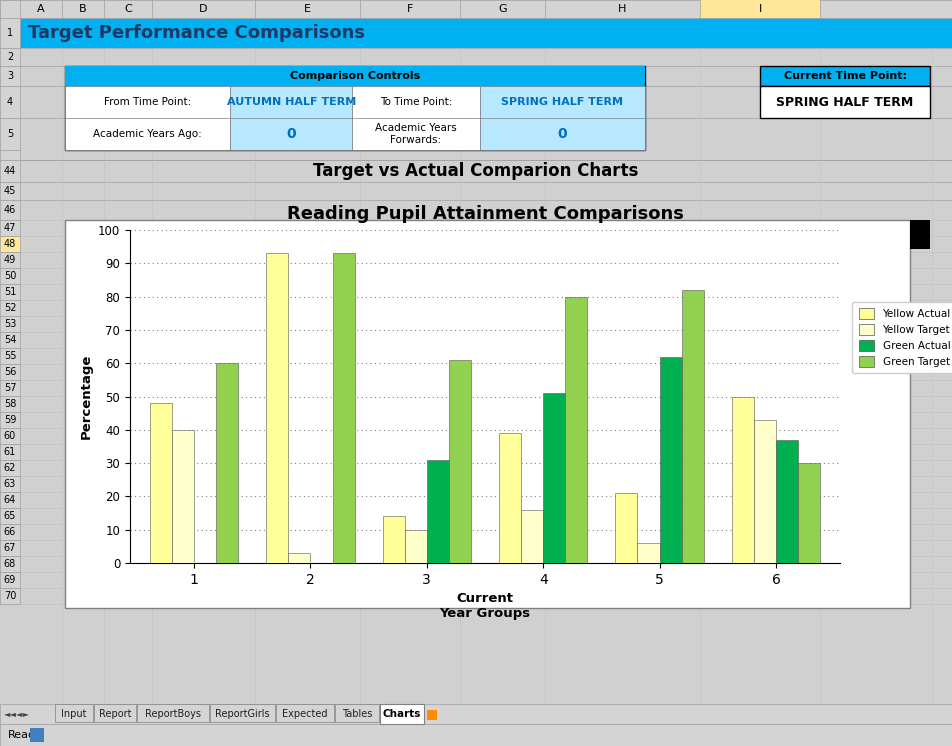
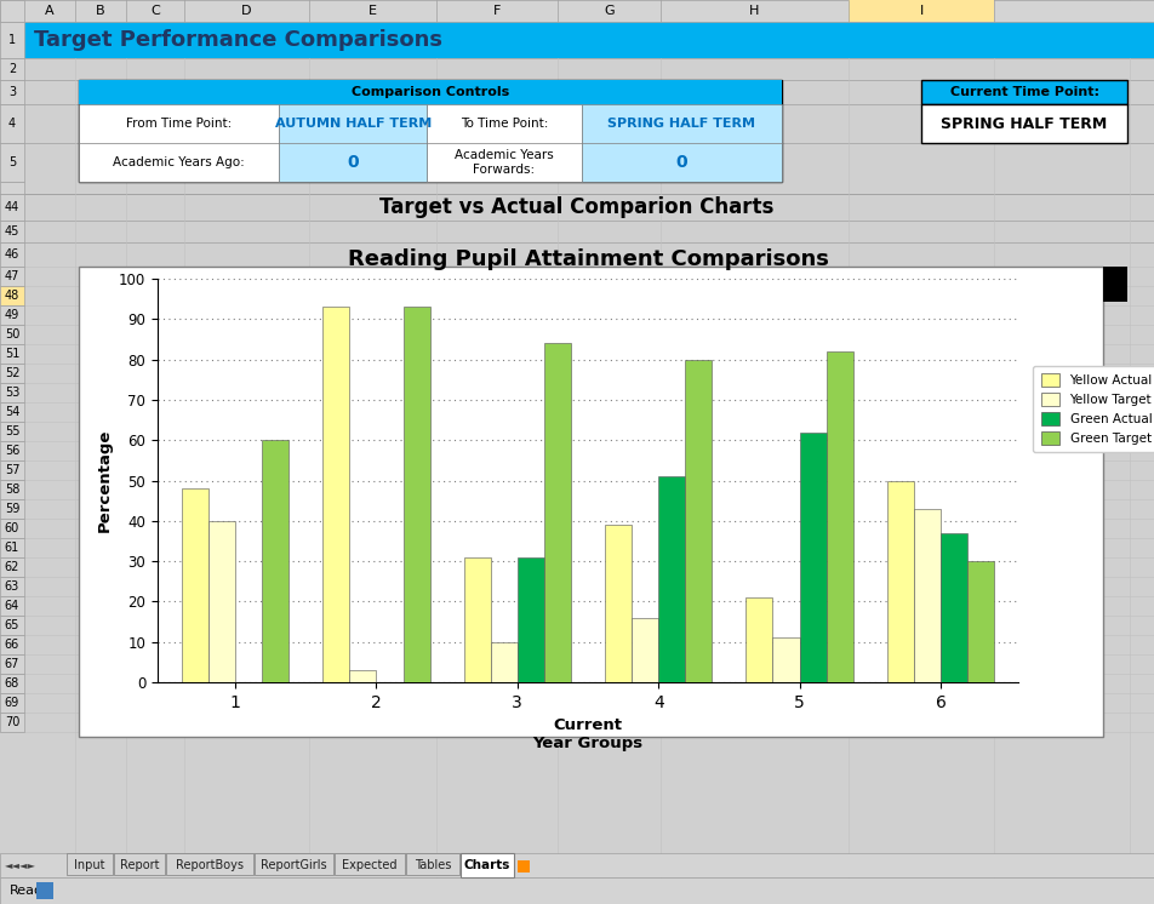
Yellow Actual/3: 14 -> 31
Green Target/3: 61 -> 84
Yellow Target/5: 6 -> 11
